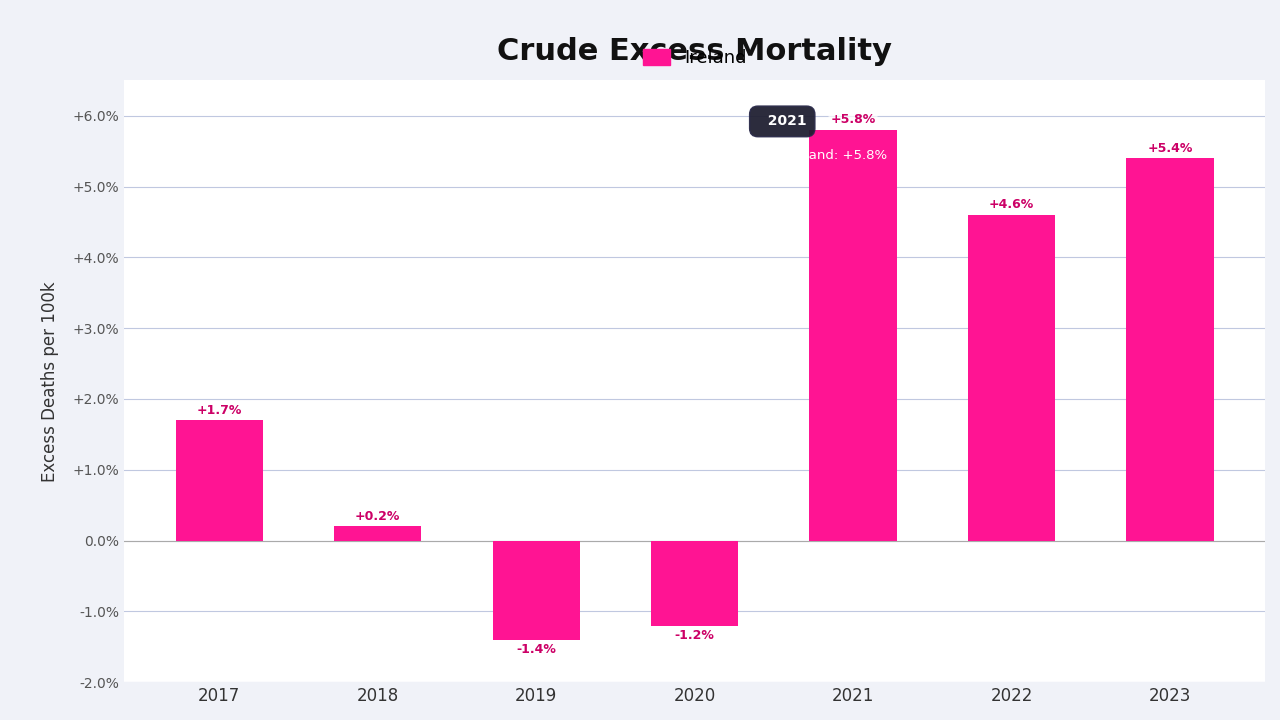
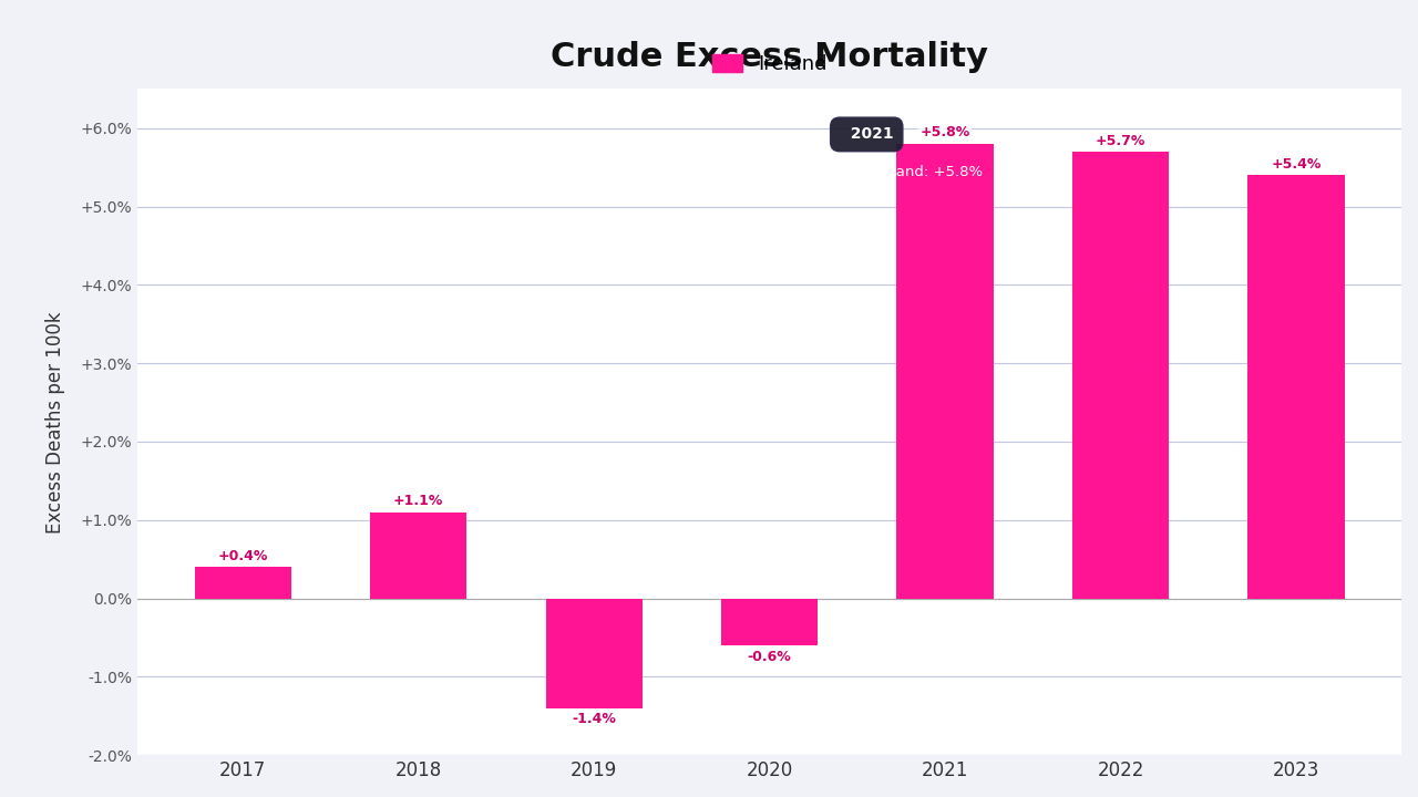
2017: +1.7% -> +0.4%
2018: +0.2% -> +1.1%
2020: -1.2% -> -0.6%
2022: +4.6% -> +5.7%
